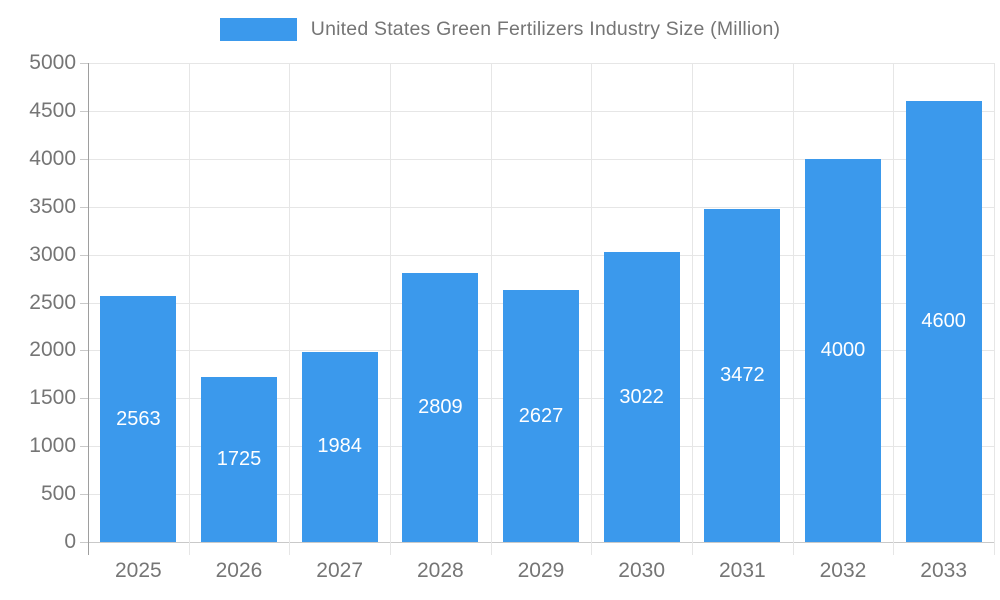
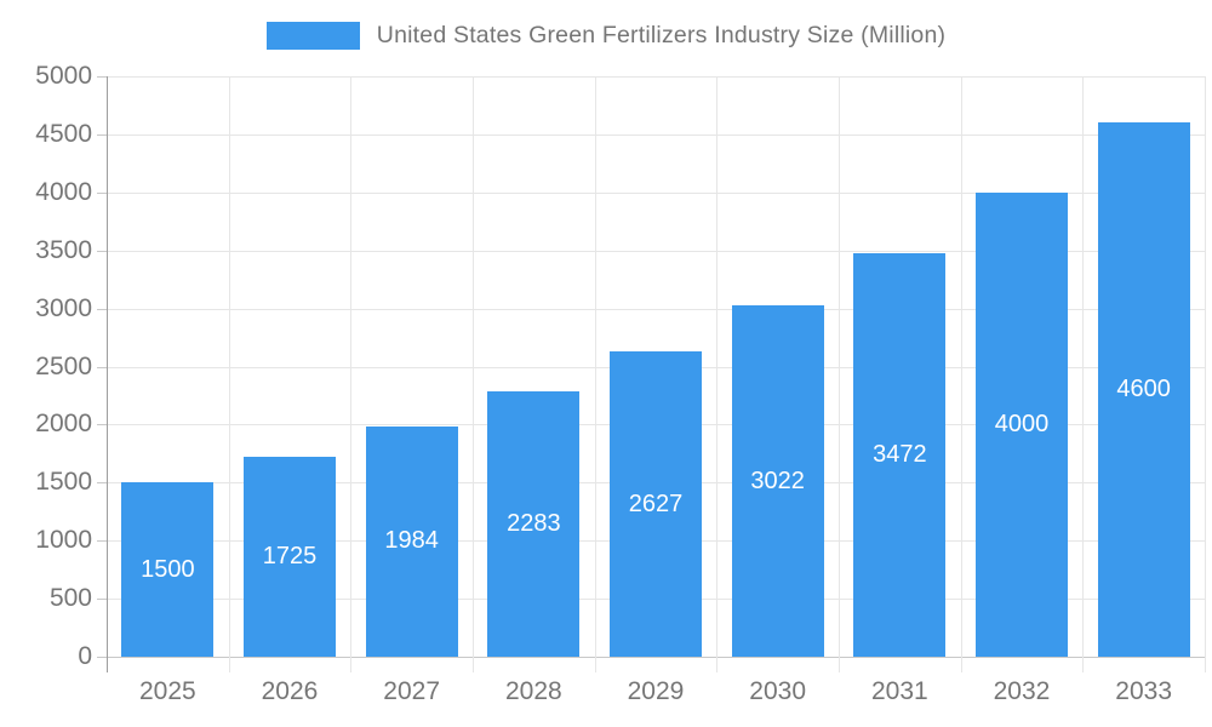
2025: 2563 -> 1500
2028: 2809 -> 2283
